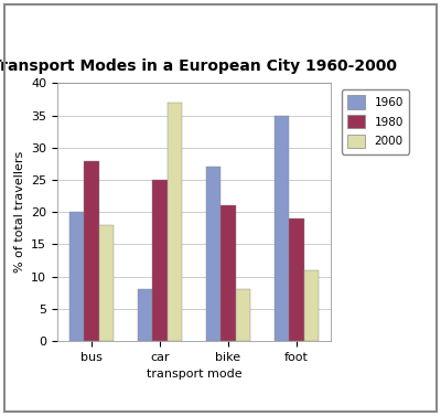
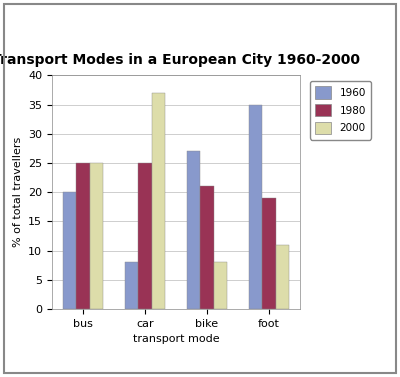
1980/bus: 28 -> 25
2000/bus: 18 -> 25
